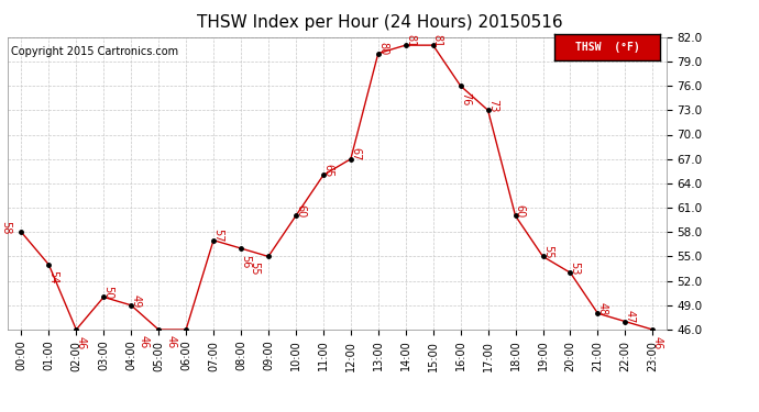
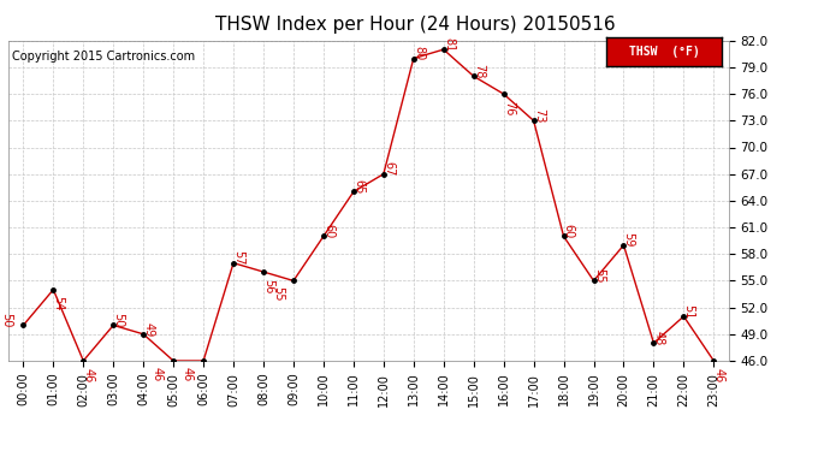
00:00: 58 -> 50
15:00: 81 -> 78
20:00: 53 -> 59
22:00: 47 -> 51
